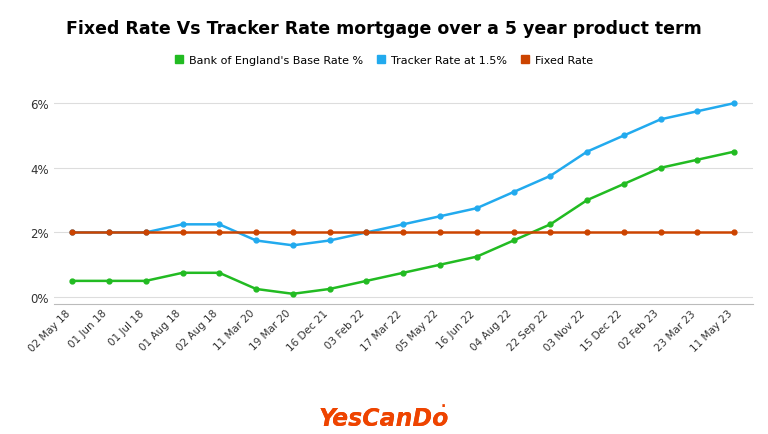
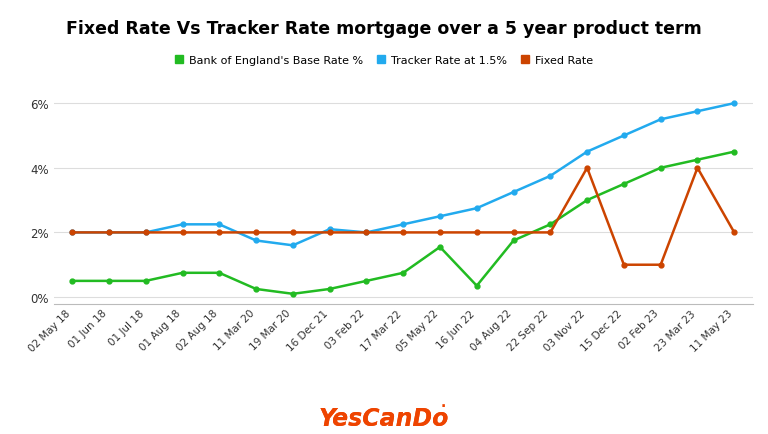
Tracker Rate at 1.5%/16 Dec 21: 1.75% -> 2.10%
Bank of England's Base Rate %/05 May 22: 1.00% -> 1.55%
Bank of England's Base Rate %/16 Jun 22: 1.25% -> 0.35%
Fixed Rate/03 Nov 22: 2% -> 4%
Fixed Rate/15 Dec 22: 2% -> 1%
Fixed Rate/02 Feb 23: 2% -> 1%
Fixed Rate/23 Mar 23: 2% -> 4%
